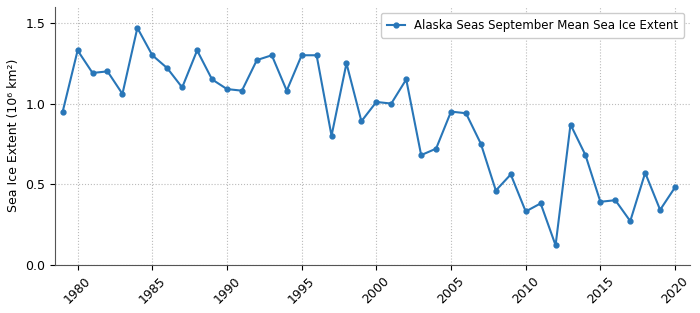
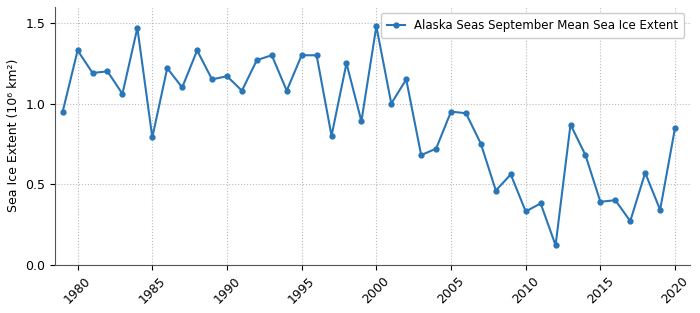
1985: 1.30 -> 0.79
1990: 1.09 -> 1.17
2000: 1.01 -> 1.48
2020: 0.48 -> 0.85
